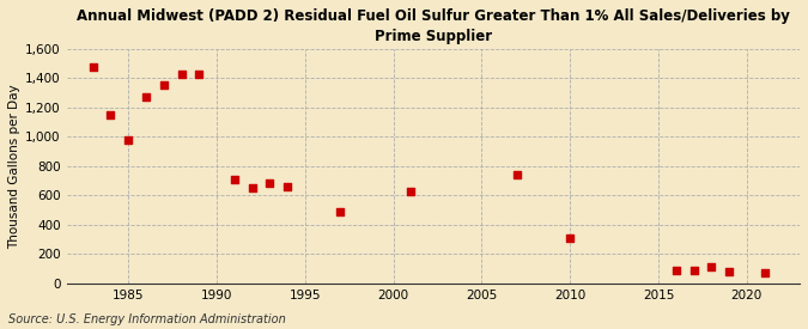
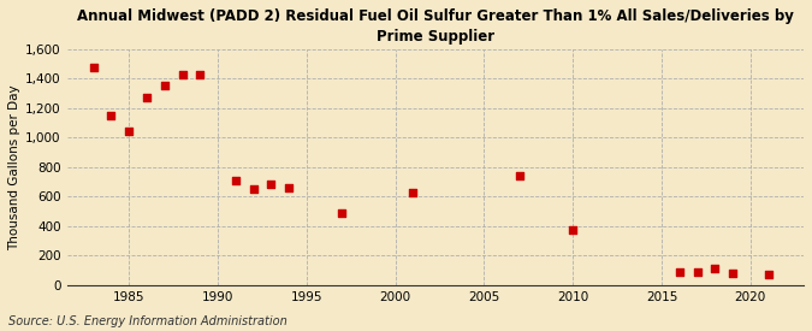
1985: 980 -> 1,040
2010: 300 -> 370
